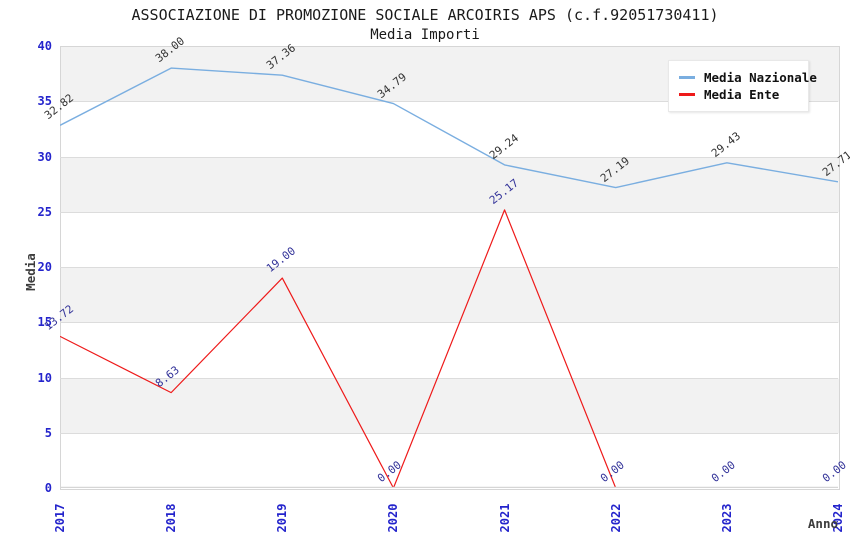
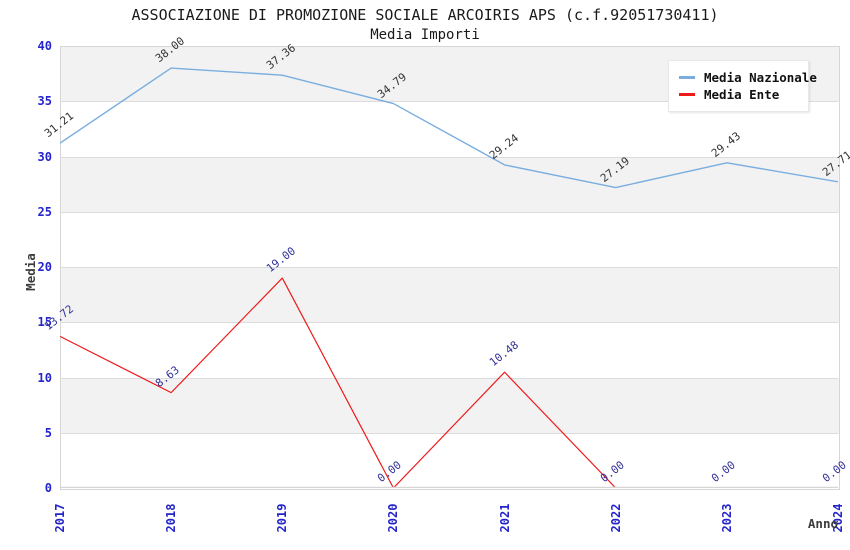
Media Nazionale/2017: 32.82 -> 31.21
Media Ente/2021: 25.17 -> 10.48
